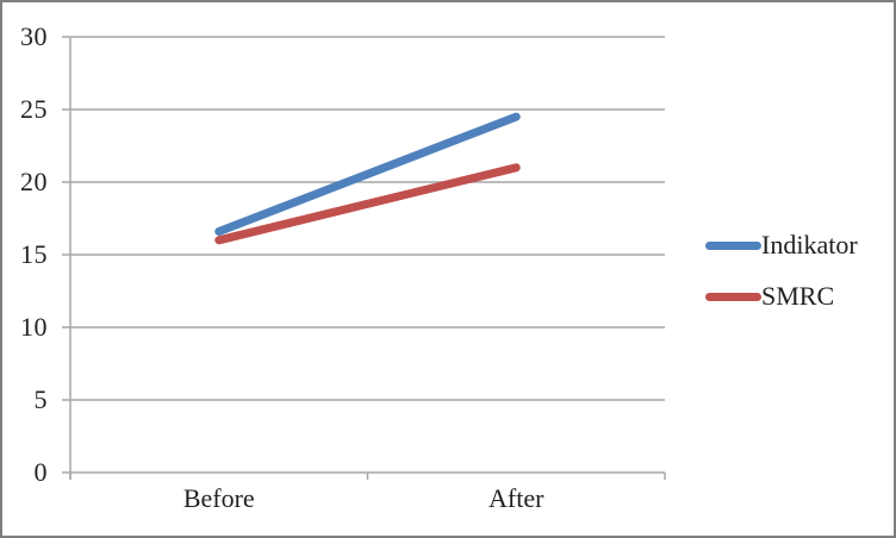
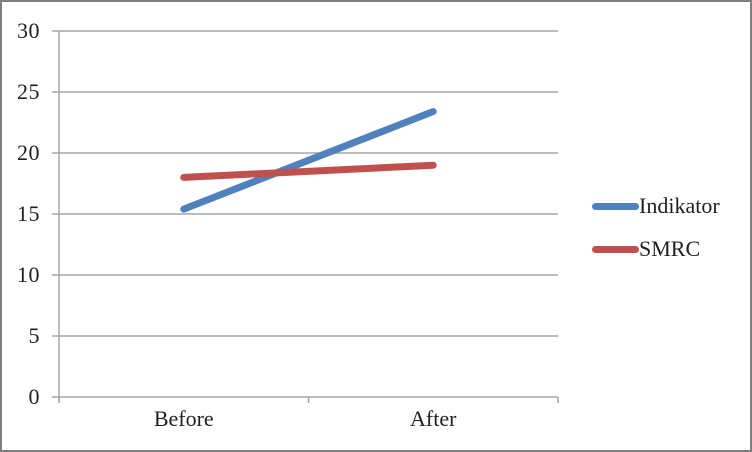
Indikator/Before: 16.6 -> 15.4
SMRC/Before: 16 -> 18
Indikator/After: 24.5 -> 23.4
SMRC/After: 21 -> 19
